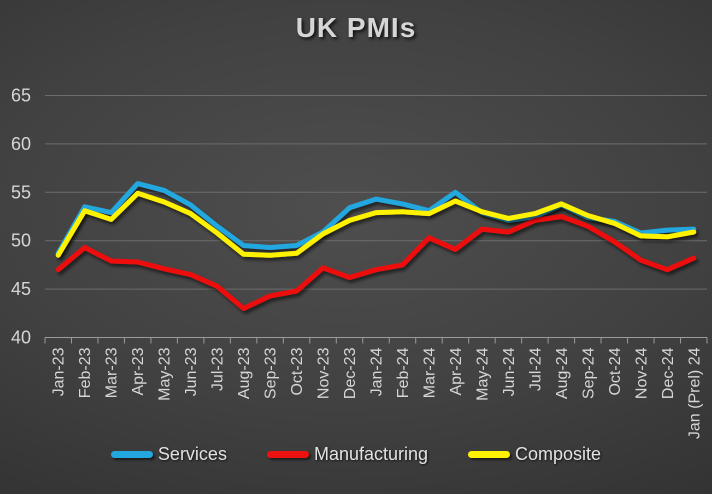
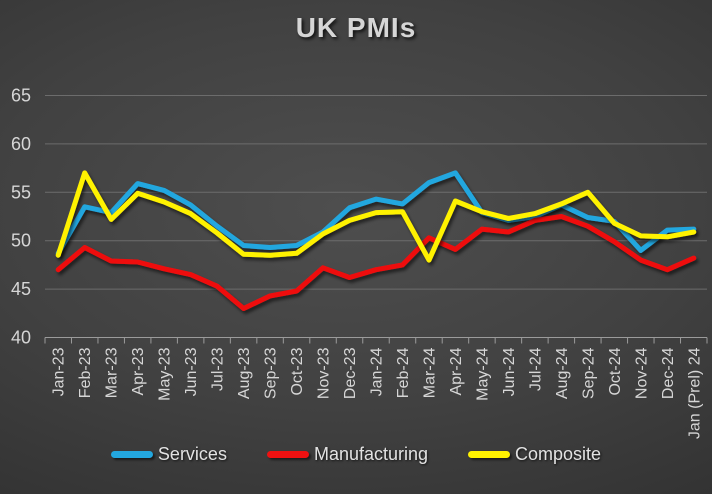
Composite/Feb-23: 53 -> 57
Services/Mar-24: 53 -> 56
Composite/Mar-24: 53 -> 48
Services/Apr-24: 55 -> 57
Composite/Sep-24: 53 -> 55
Services/Nov-24: 51 -> 49
